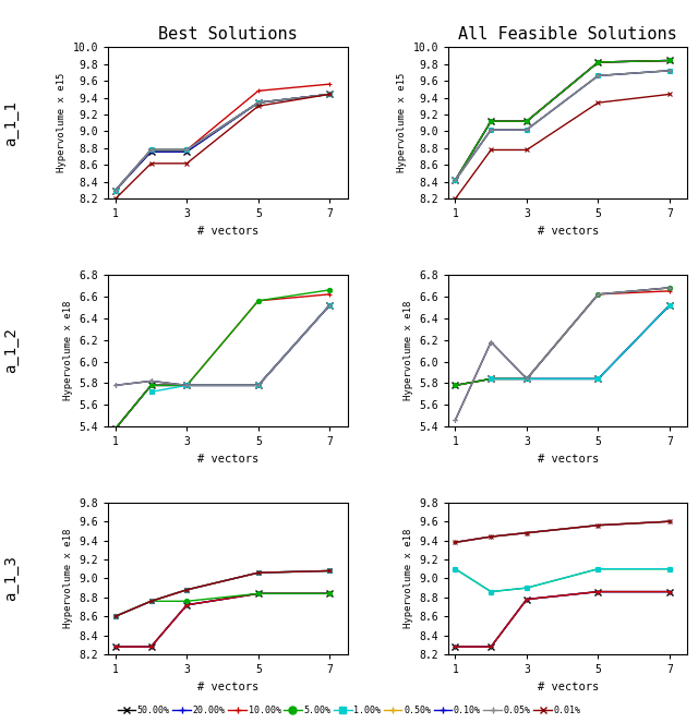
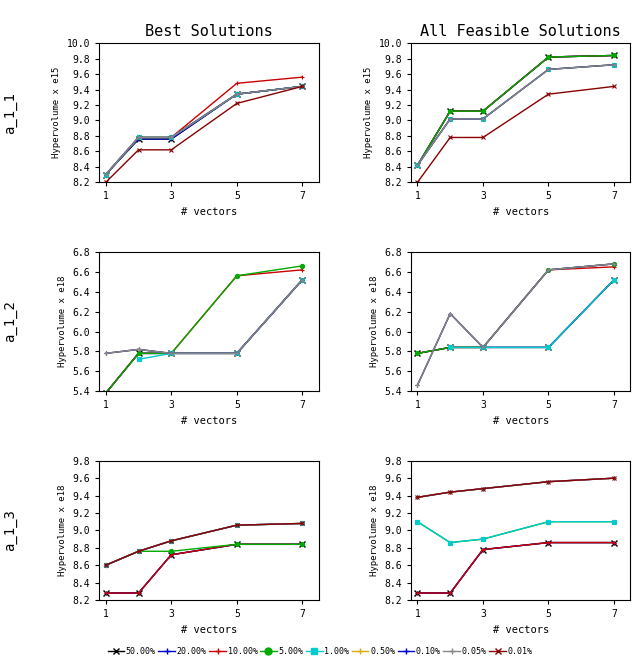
Best Solutions/0.01%/5: 9.30 -> 9.22
